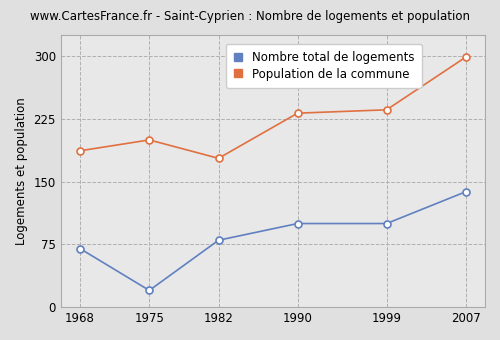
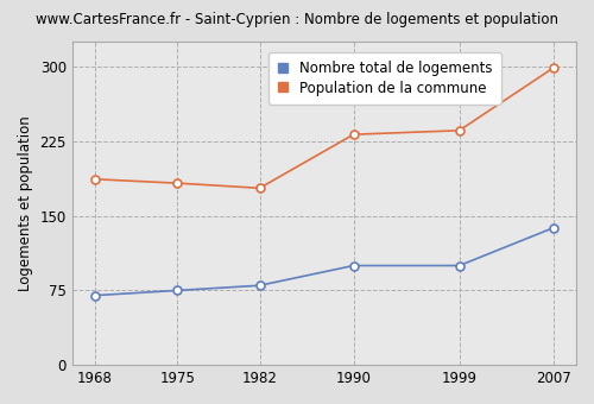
Nombre total de logements/1975: 20 -> 75
Population de la commune/1975: 200 -> 183
